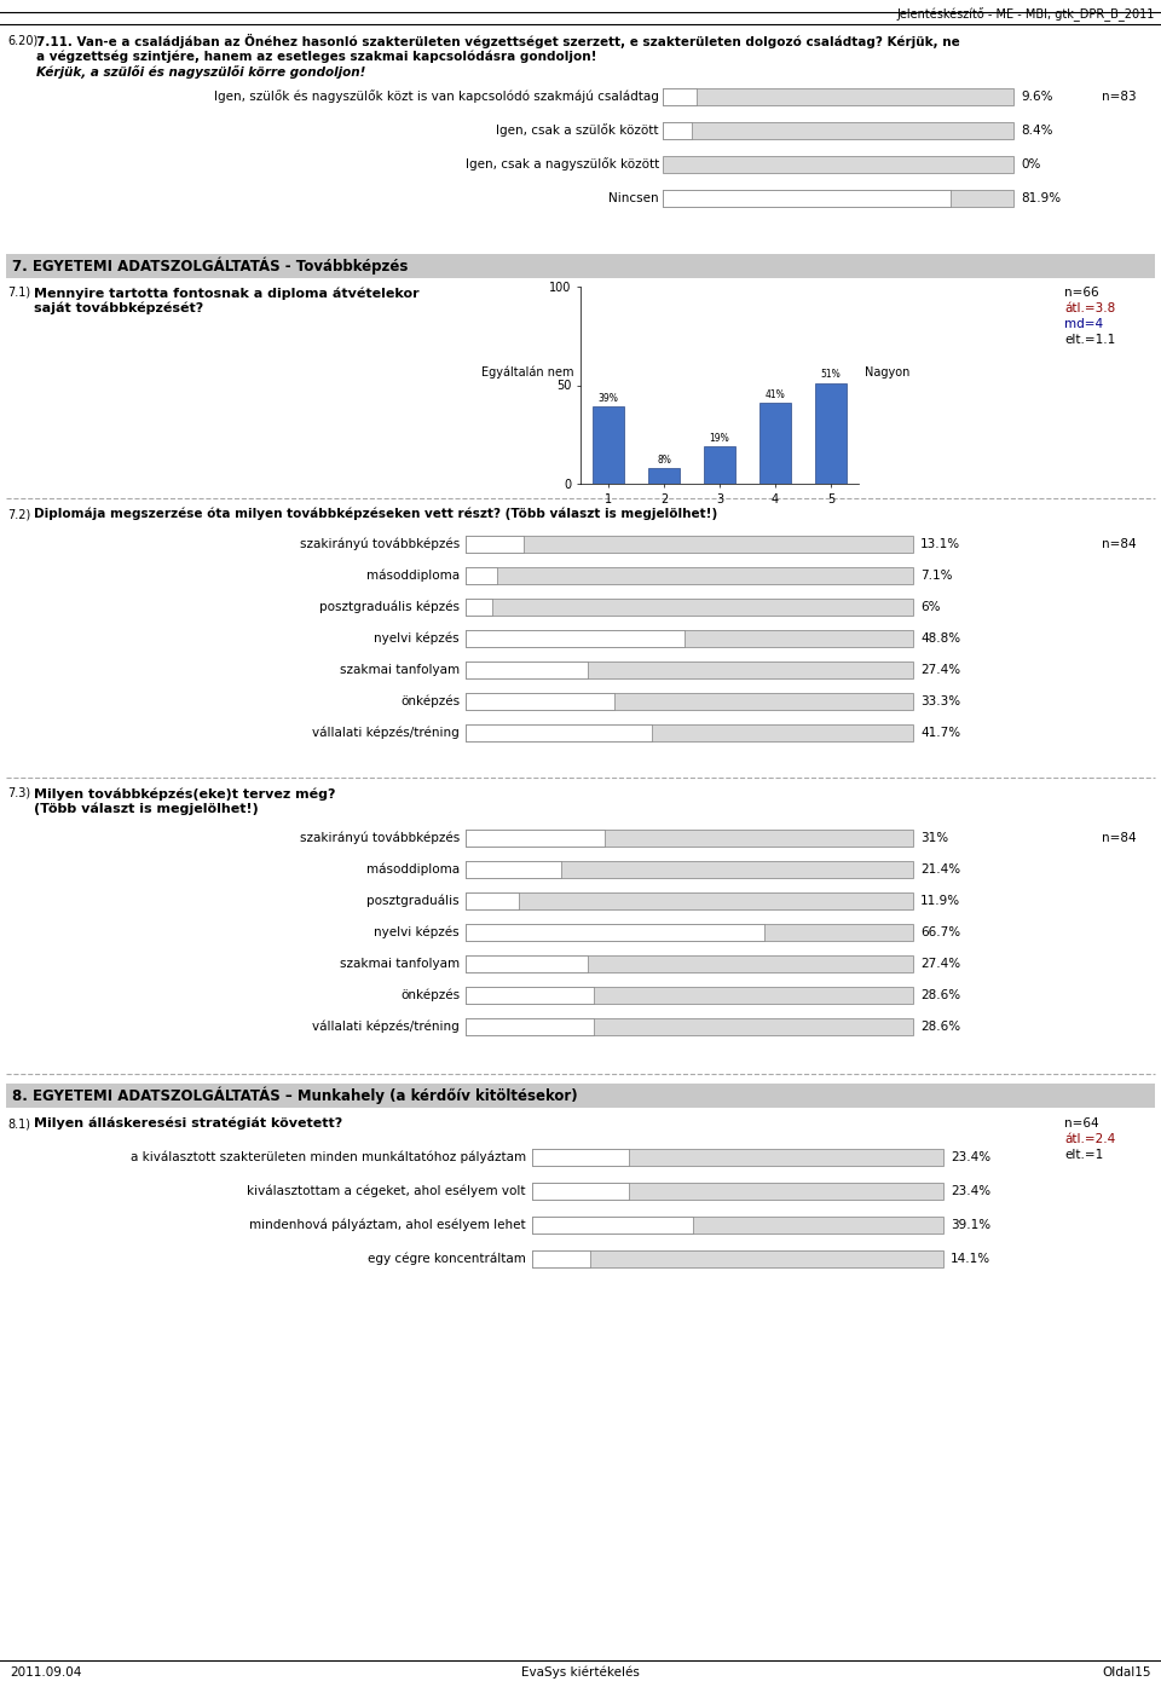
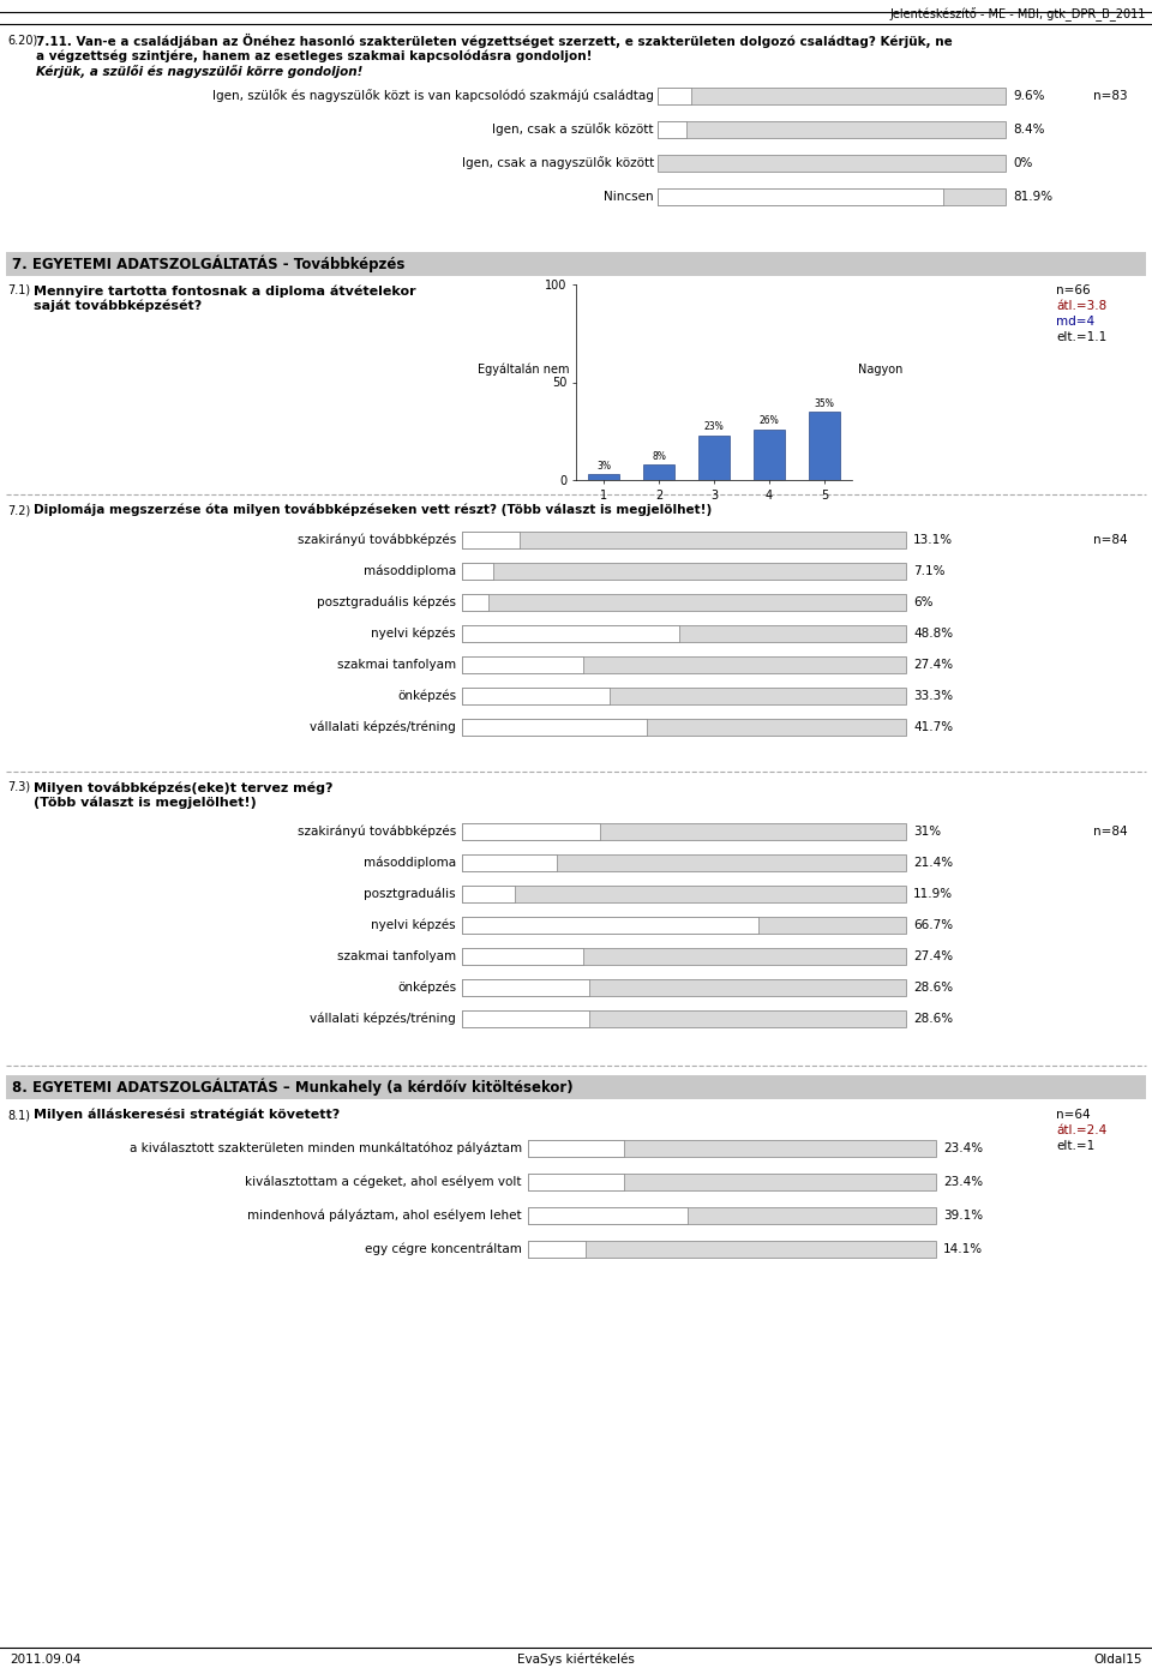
1: 39% -> 3%
3: 19% -> 23%
4: 41% -> 26%
5: 51% -> 35%
